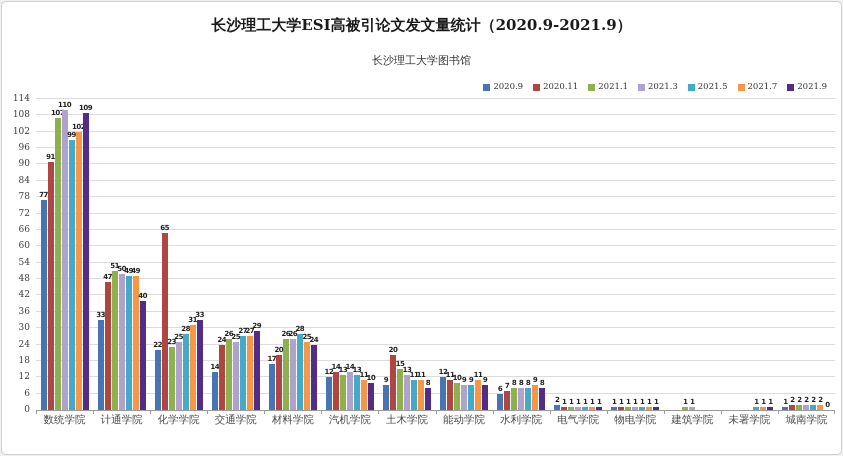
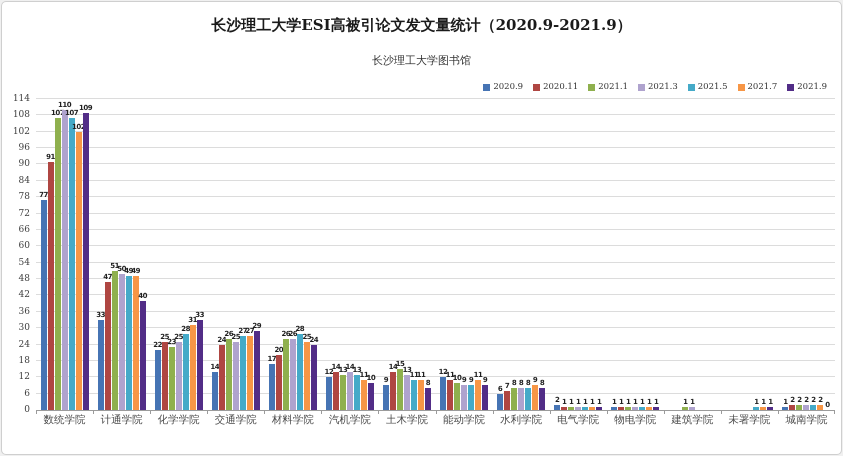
2021.5/数统学院: 99 -> 107
2020.11/化学学院: 65 -> 25
2020.11/土木学院: 20 -> 14
